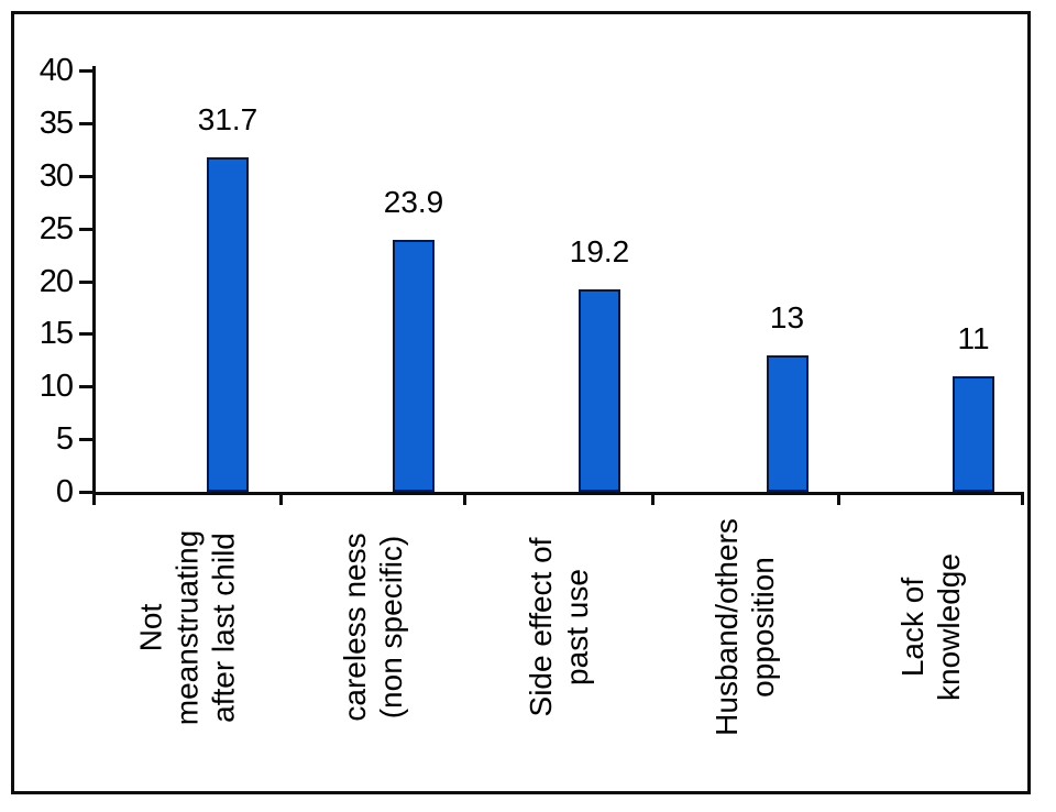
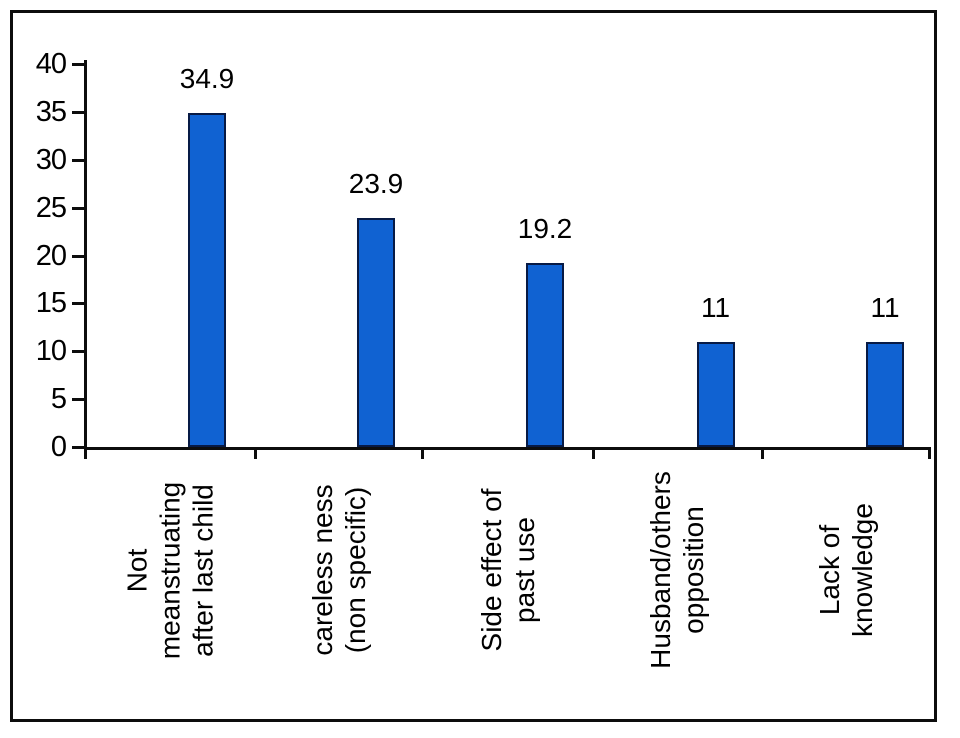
Not meanstruating after last child: 31.7 -> 34.9
Husband/others opposition: 13 -> 11
